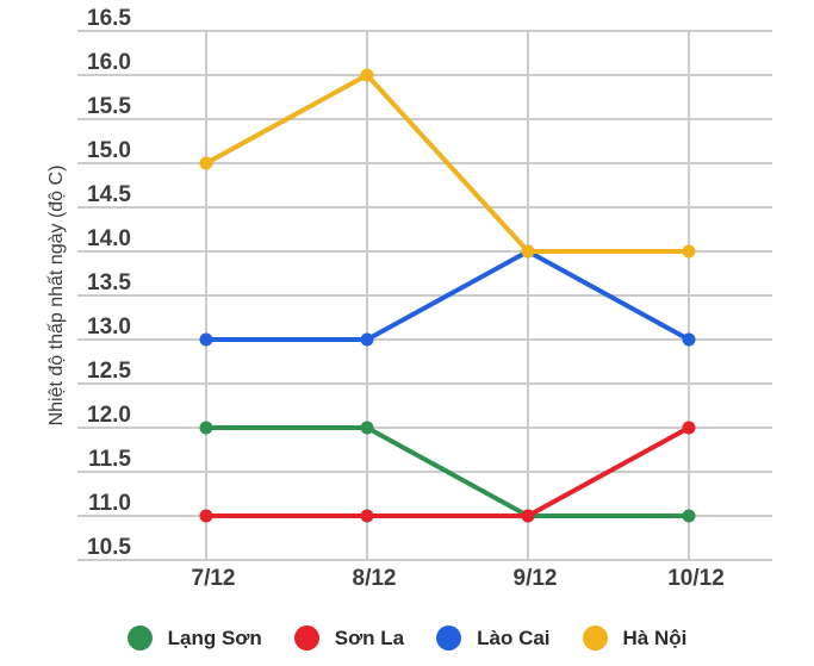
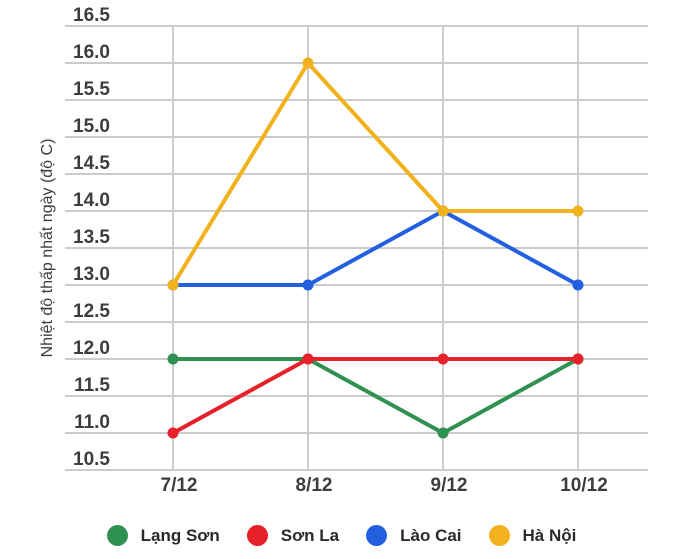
Hà Nội/7/12: 15 -> 13
Sơn La/8/12: 11 -> 12
Sơn La/9/12: 11 -> 12
Lạng Sơn/10/12: 11 -> 12
